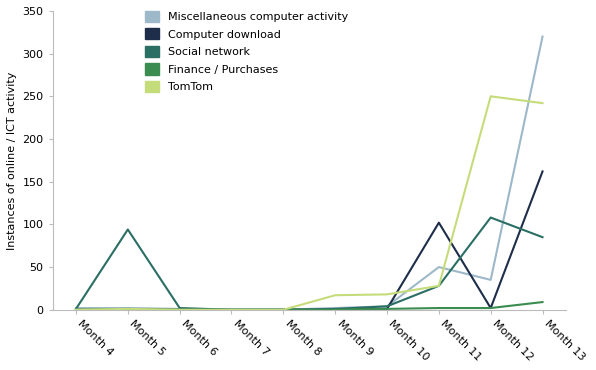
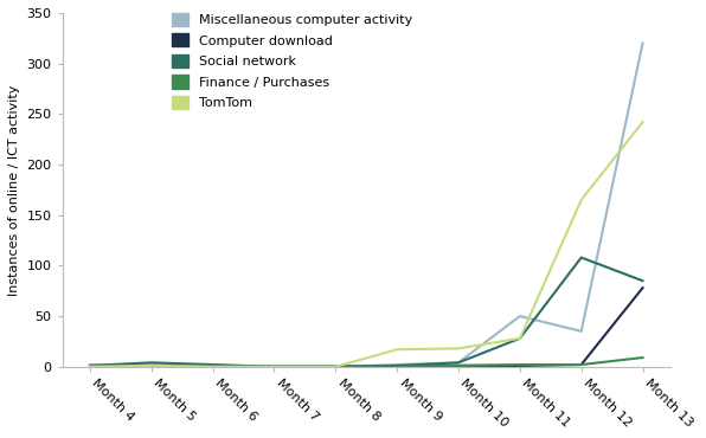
Social network/Month 5: 94 -> 4
Computer download/Month 11: 102 -> 1
TomTom/Month 12: 250 -> 165
Computer download/Month 13: 162 -> 78
